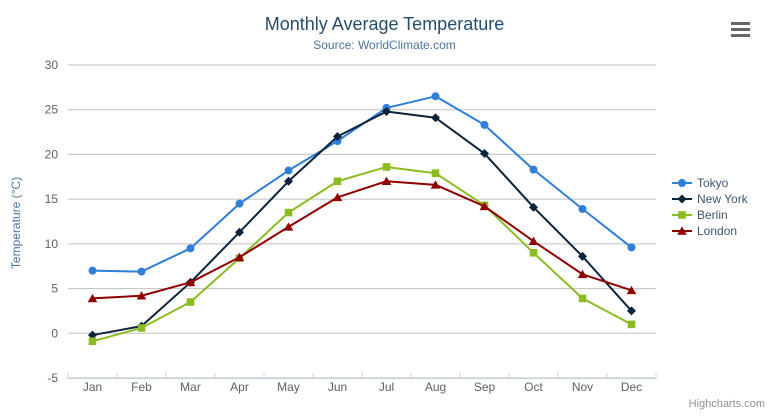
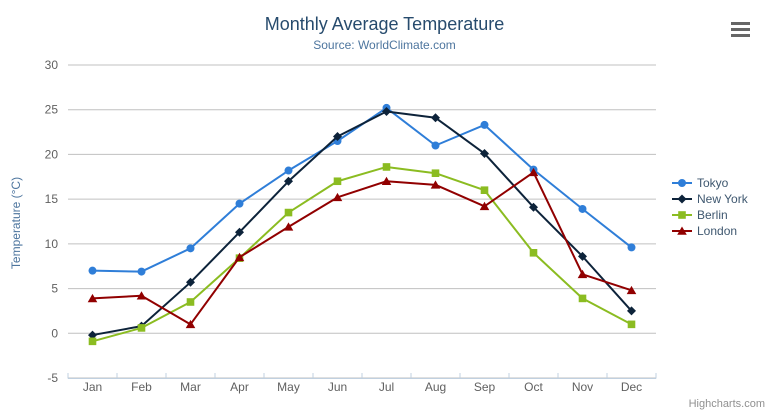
London/Mar: 6 -> 1
Tokyo/Aug: 26 -> 21
Berlin/Sep: 14 -> 16
London/Oct: 10 -> 18
